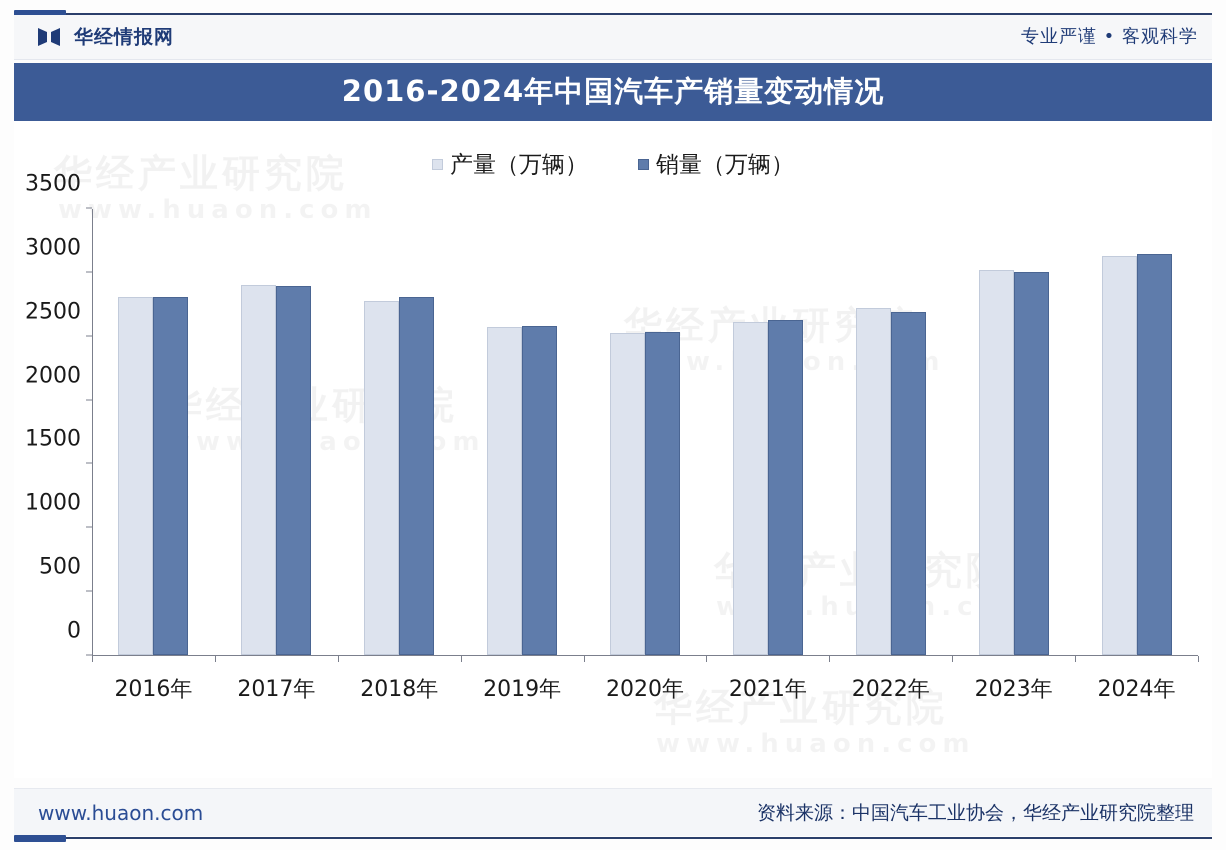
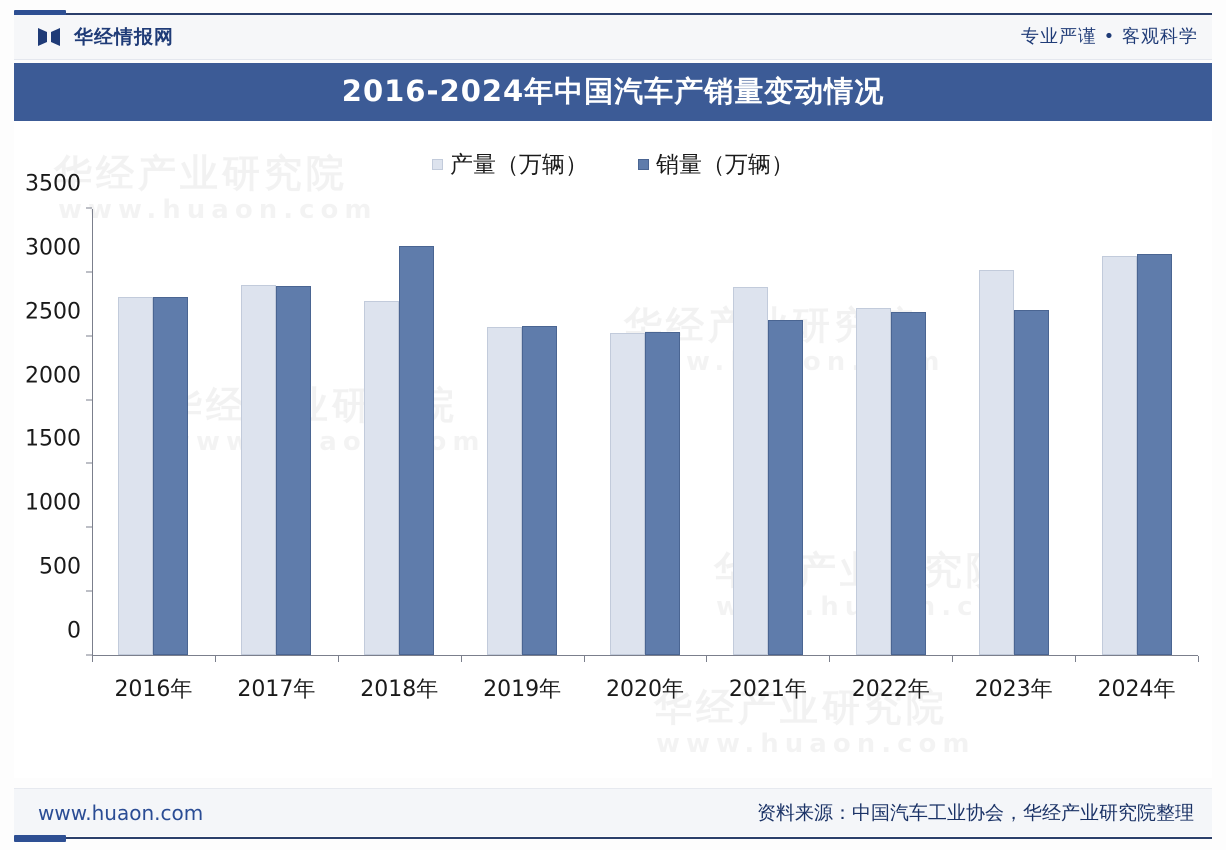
销量（万辆）/2018年: 2800 -> 3200
产量（万辆）/2021年: 2610 -> 2880
销量（万辆）/2023年: 3000 -> 2700
